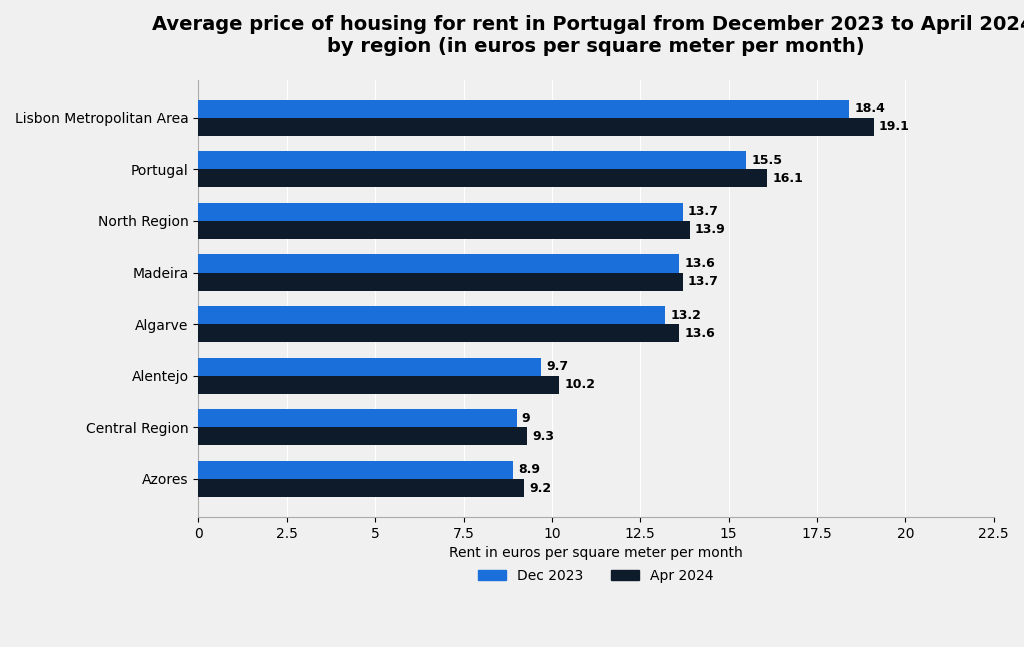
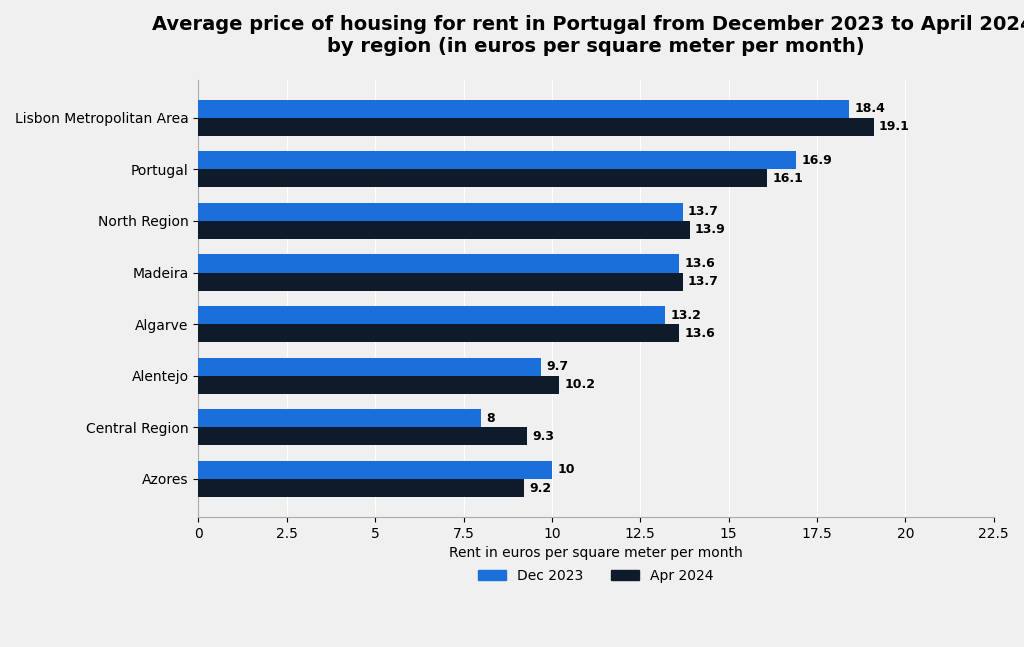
Dec 2023/Portugal: 15.5 -> 16.9
Dec 2023/Central Region: 9 -> 8
Dec 2023/Azores: 8.9 -> 10
